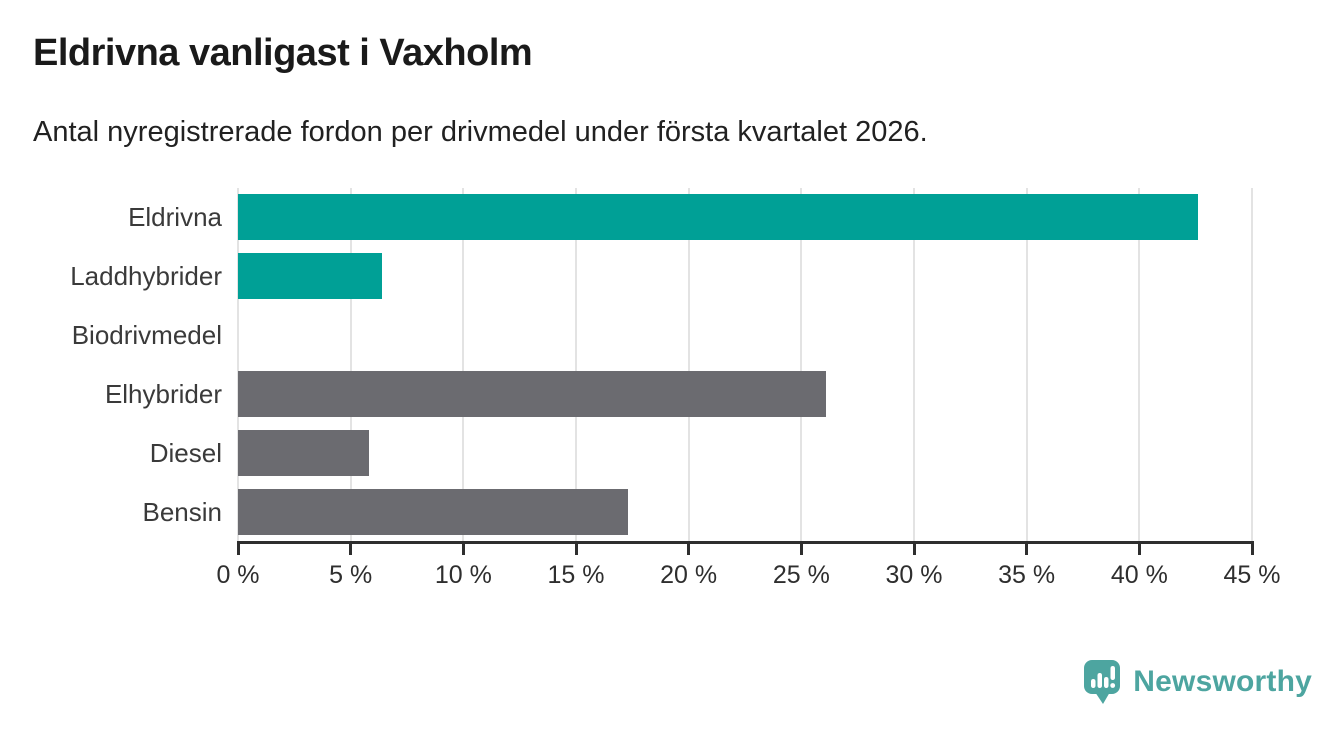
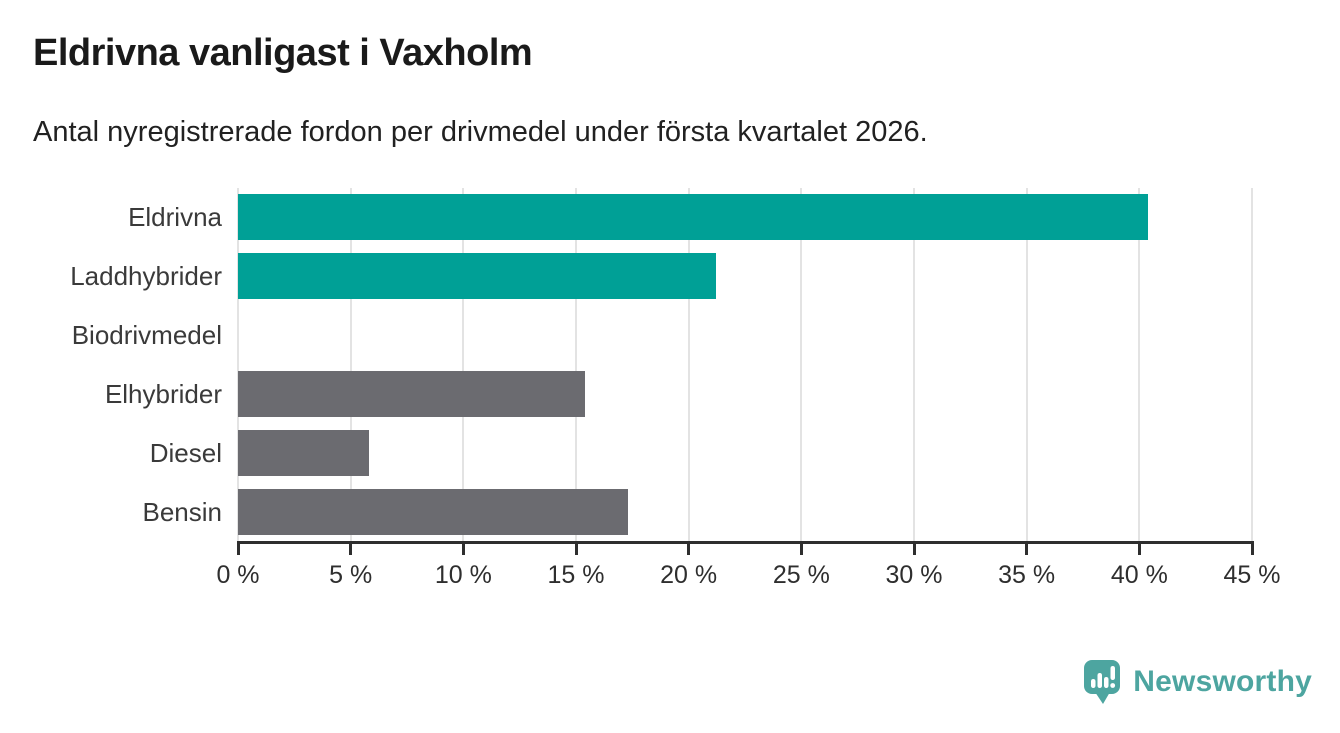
Eldrivna: 42.6% -> 40.4%
Laddhybrider: 6.4% -> 21.2%
Elhybrider: 26.1% -> 15.4%
